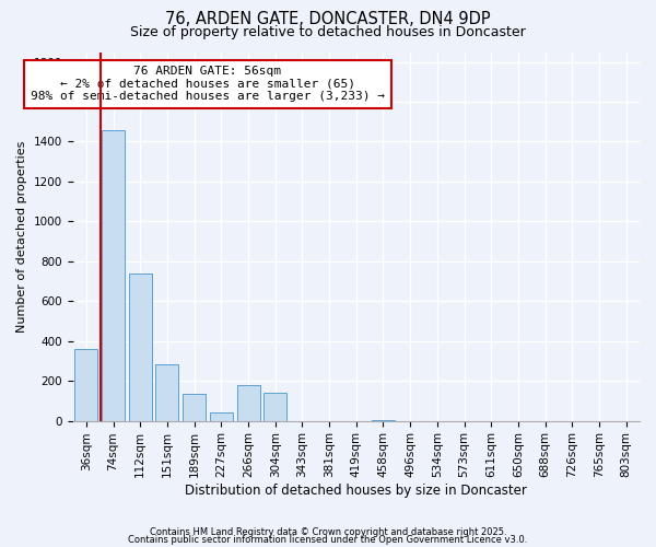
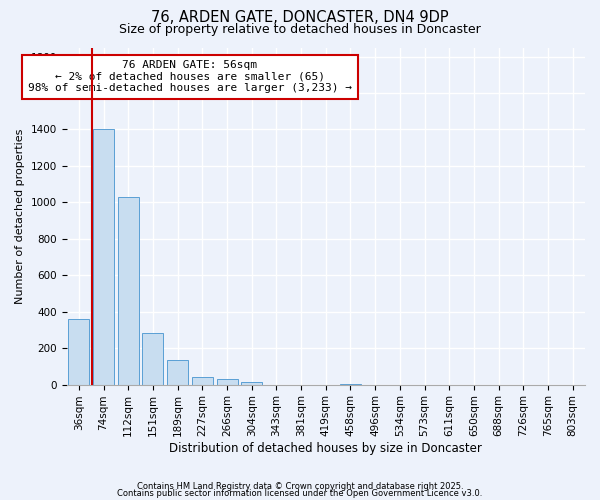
74sqm: 1460 -> 1400
112sqm: 740 -> 1030
266sqm: 180 -> 30
304sqm: 140 -> 20
